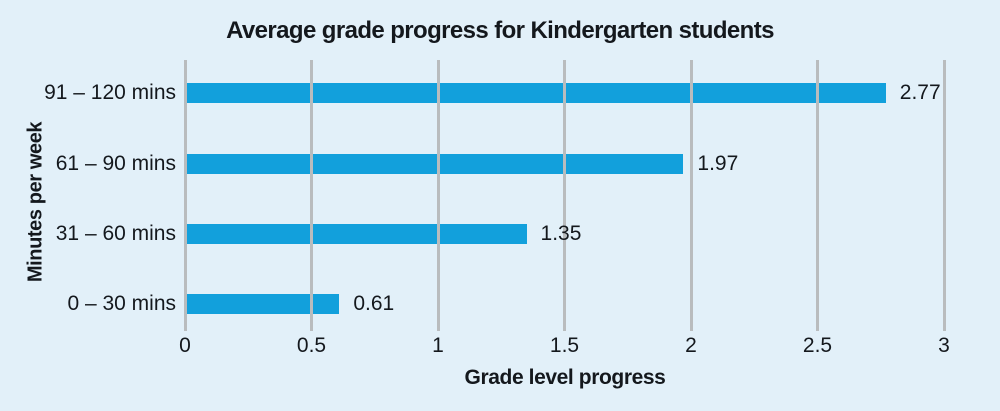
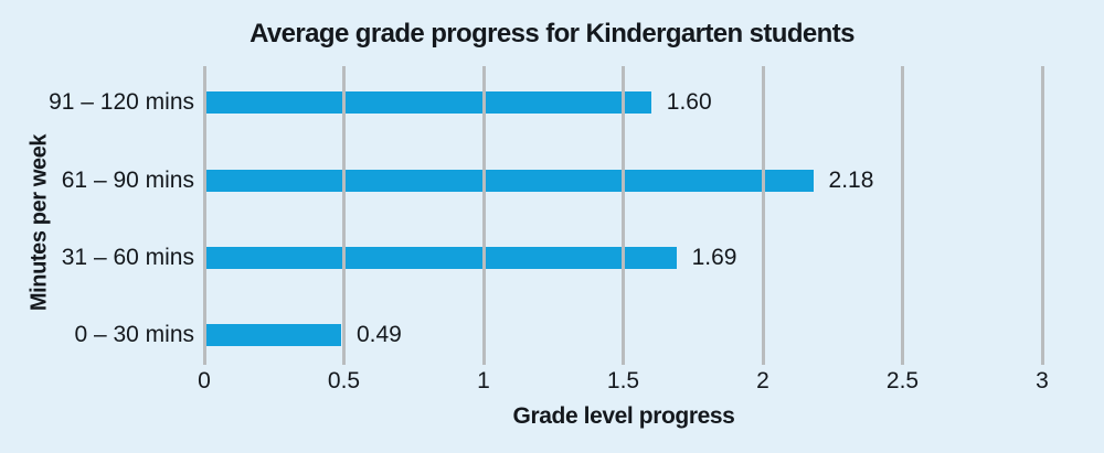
91 – 120 mins: 2.77 -> 1.60
61 – 90 mins: 1.97 -> 2.18
31 – 60 mins: 1.35 -> 1.69
0 – 30 mins: 0.61 -> 0.49
